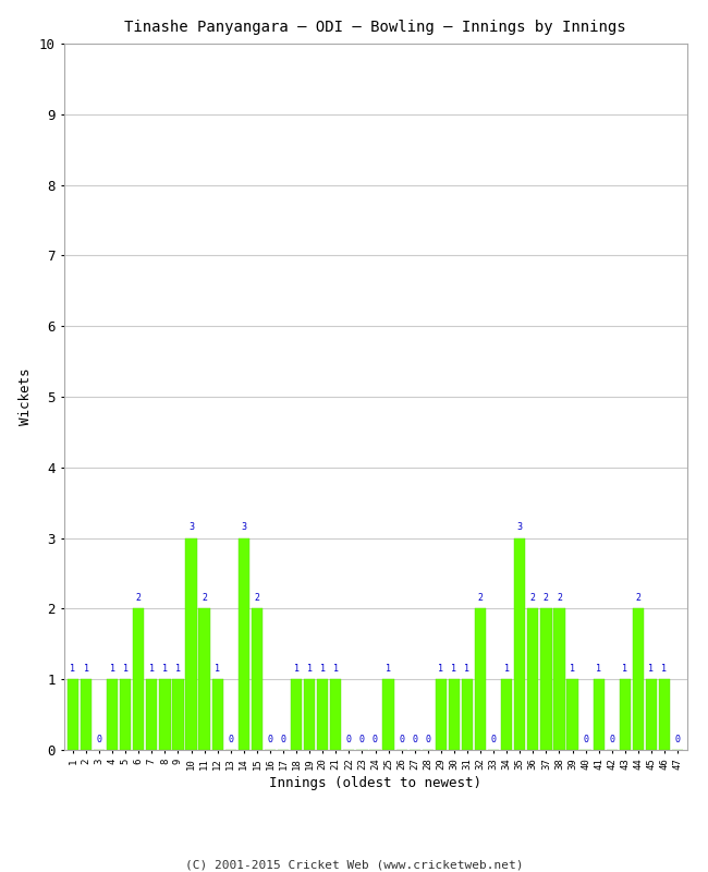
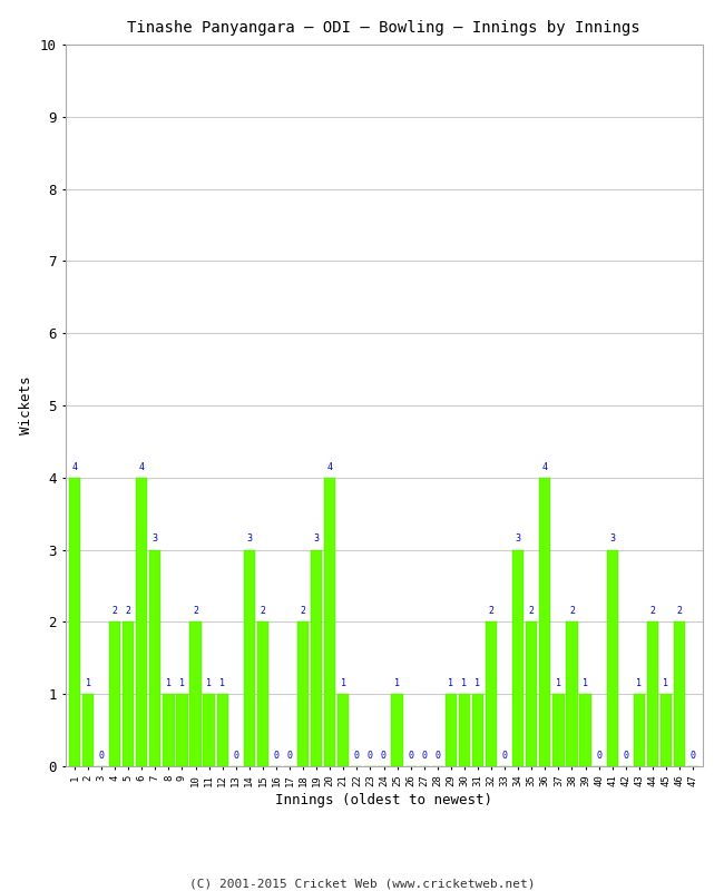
1: 1 -> 4
4: 1 -> 2
5: 1 -> 2
6: 2 -> 4
7: 1 -> 3
10: 3 -> 2
11: 2 -> 1
18: 1 -> 2
19: 1 -> 3
20: 1 -> 4
34: 1 -> 3
35: 3 -> 2
36: 2 -> 4
37: 2 -> 1
41: 1 -> 3
46: 1 -> 2
